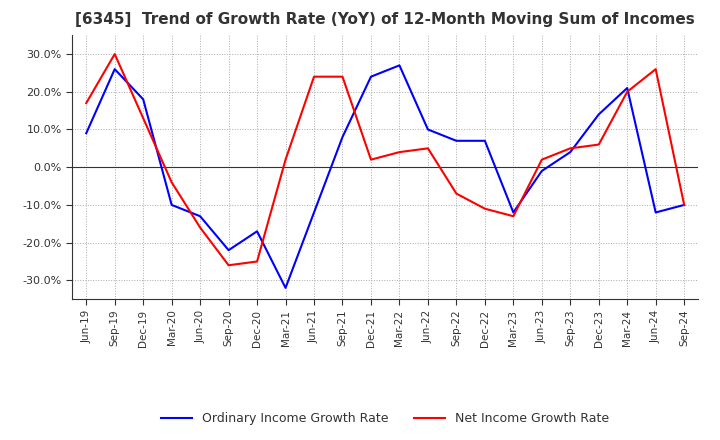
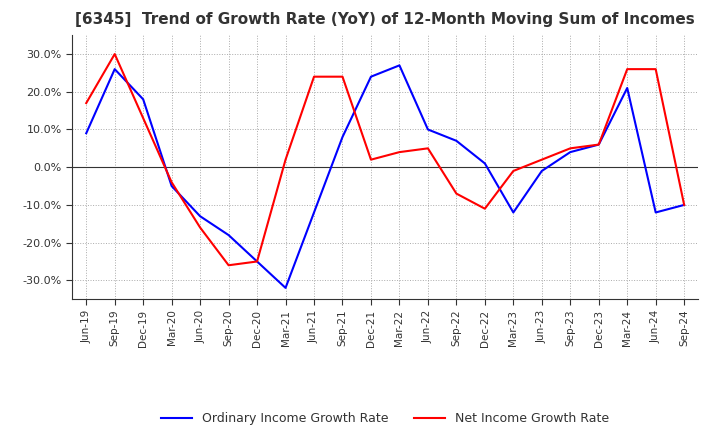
Ordinary Income Growth Rate/Mar-20: -10% -> -5%
Ordinary Income Growth Rate/Sep-20: -22% -> -18%
Ordinary Income Growth Rate/Dec-20: -17% -> -25%
Ordinary Income Growth Rate/Dec-22: 7% -> 1%
Net Income Growth Rate/Mar-23: -13% -> -1%
Ordinary Income Growth Rate/Dec-23: 14% -> 6%
Net Income Growth Rate/Mar-24: 20% -> 26%
